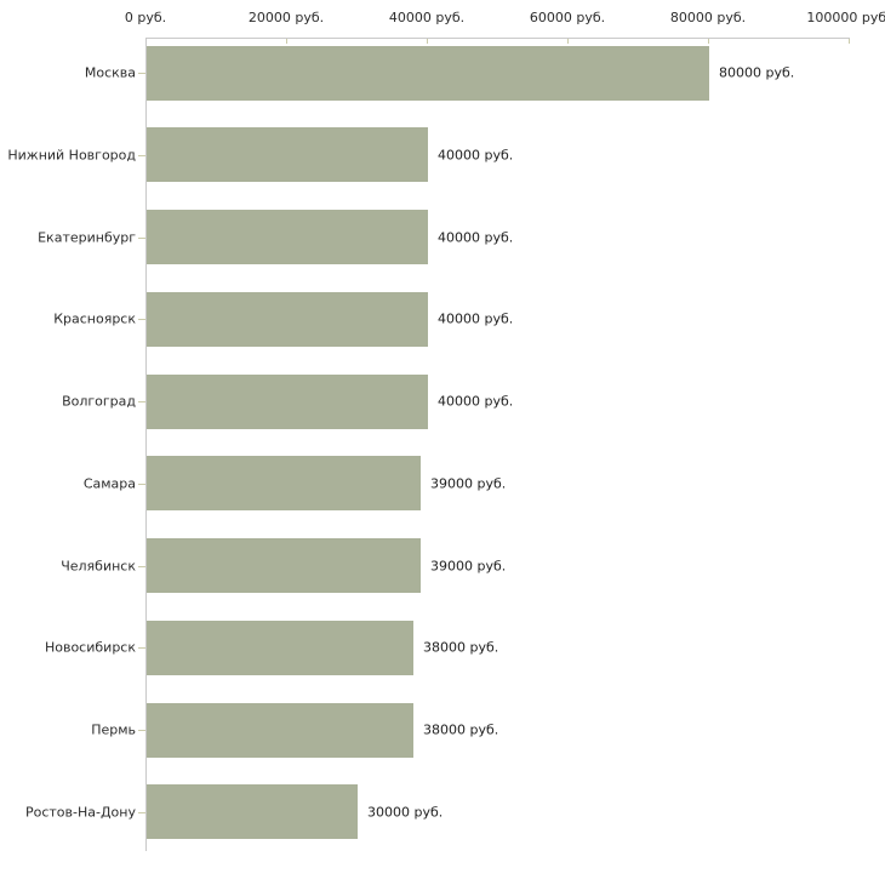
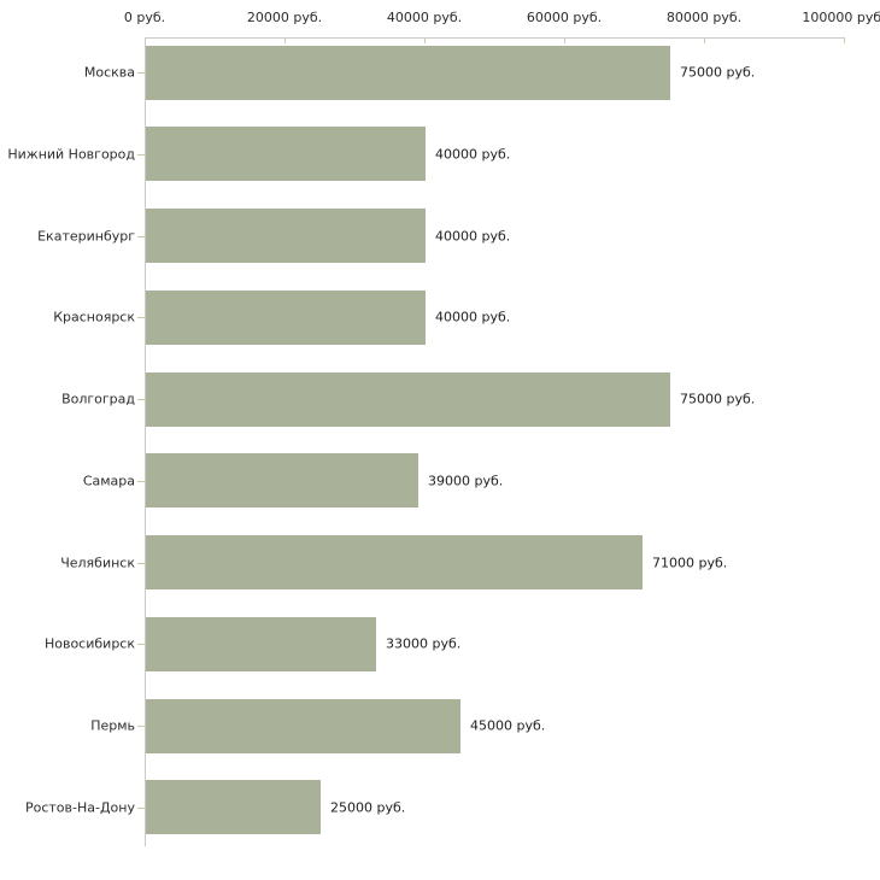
Москва: 80000 -> 75000
Волгоград: 40000 -> 75000
Челябинск: 39000 -> 71000
Новосибирск: 38000 -> 33000
Пермь: 38000 -> 45000
Ростов-На-Дону: 30000 -> 25000
